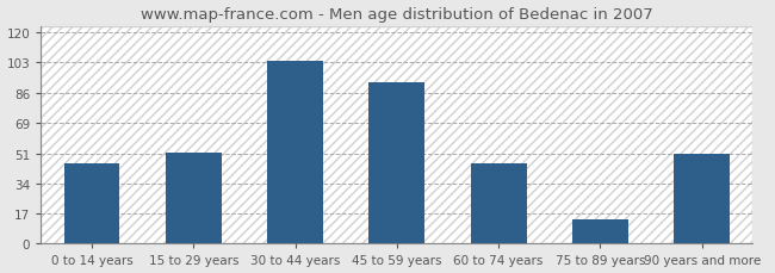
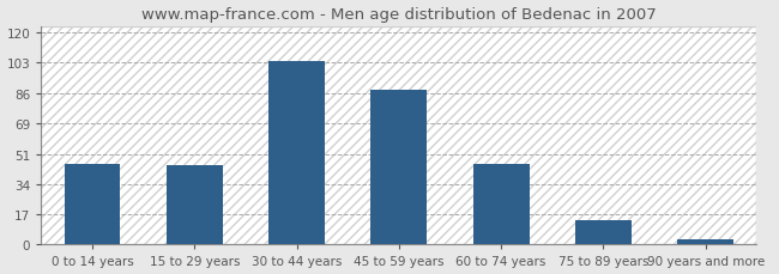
15 to 29 years: 52 -> 45
45 to 59 years: 92 -> 88
90 years and more: 51 -> 3
